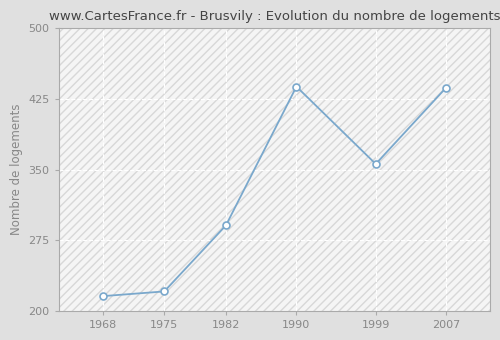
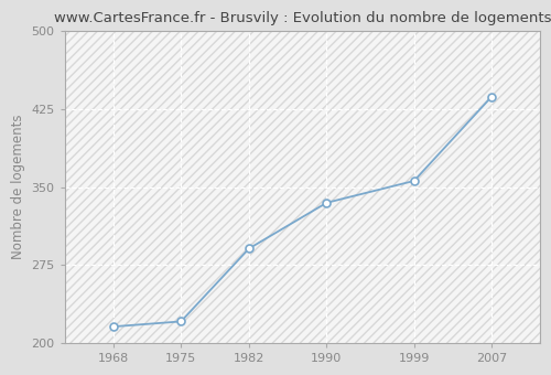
1990: 438 -> 335
